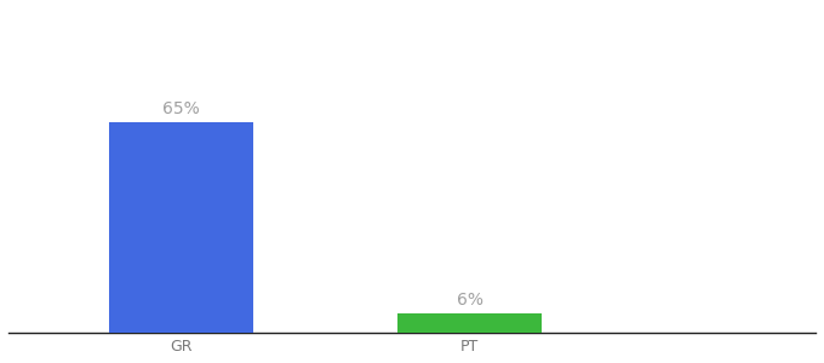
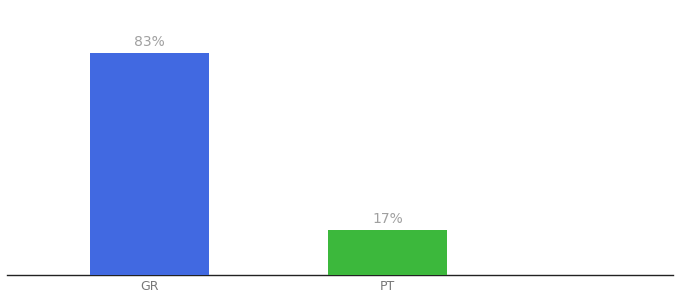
GR: 65% -> 83%
PT: 6% -> 17%
